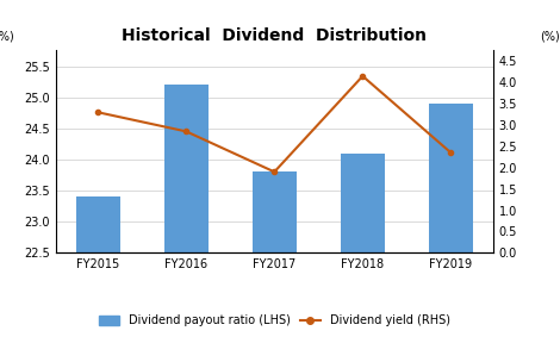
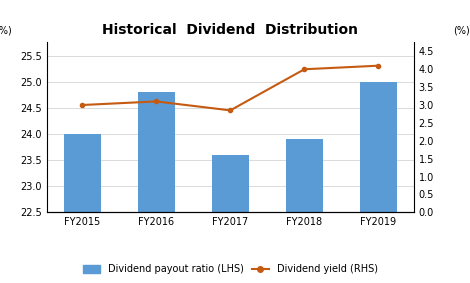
Dividend payout ratio (LHS)/FY2015: 23.4 -> 24.0
Dividend yield (RHS)/FY2015: 3.30 -> 3.00
Dividend payout ratio (LHS)/FY2016: 25.2 -> 24.8
Dividend yield (RHS)/FY2016: 2.85 -> 3.10
Dividend payout ratio (LHS)/FY2017: 23.8 -> 23.6
Dividend yield (RHS)/FY2017: 1.90 -> 2.85
Dividend payout ratio (LHS)/FY2018: 24.1 -> 23.9
Dividend yield (RHS)/FY2018: 4.15 -> 4.00
Dividend payout ratio (LHS)/FY2019: 24.9 -> 25.0
Dividend yield (RHS)/FY2019: 2.35 -> 4.10
